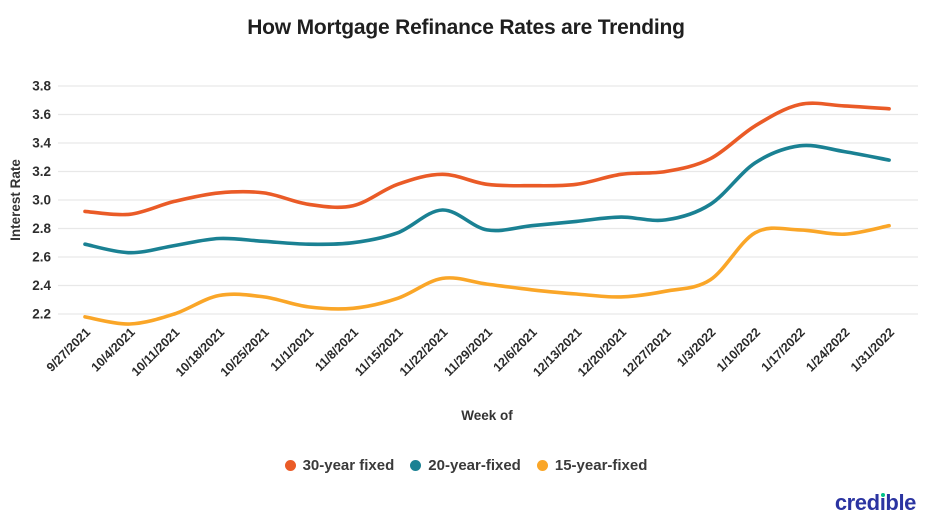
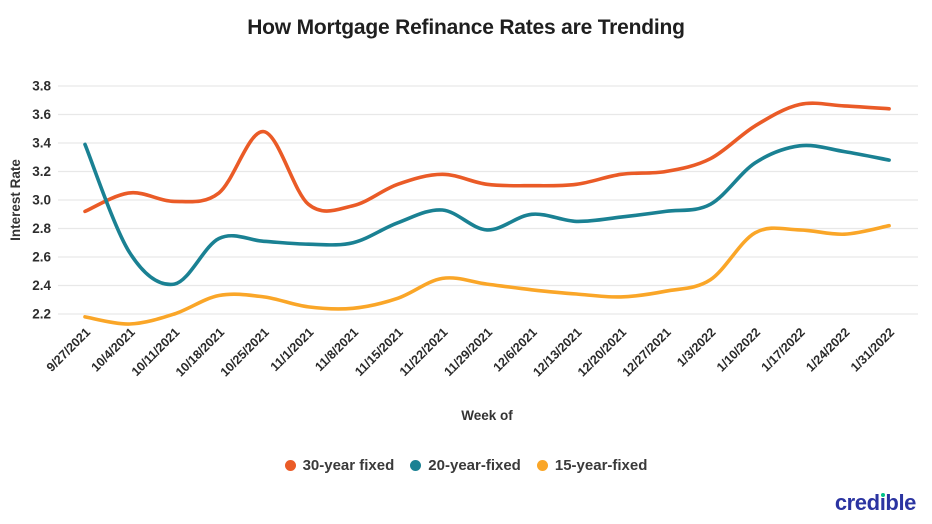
20-year-fixed/9/27/2021: 2.69 -> 3.39
30-year fixed/10/4/2021: 2.90 -> 3.05
20-year-fixed/10/11/2021: 2.68 -> 2.41
30-year fixed/10/25/2021: 3.05 -> 3.48
20-year-fixed/11/15/2021: 2.77 -> 2.84
20-year-fixed/12/6/2021: 2.82 -> 2.90
20-year-fixed/12/27/2021: 2.86 -> 2.92
